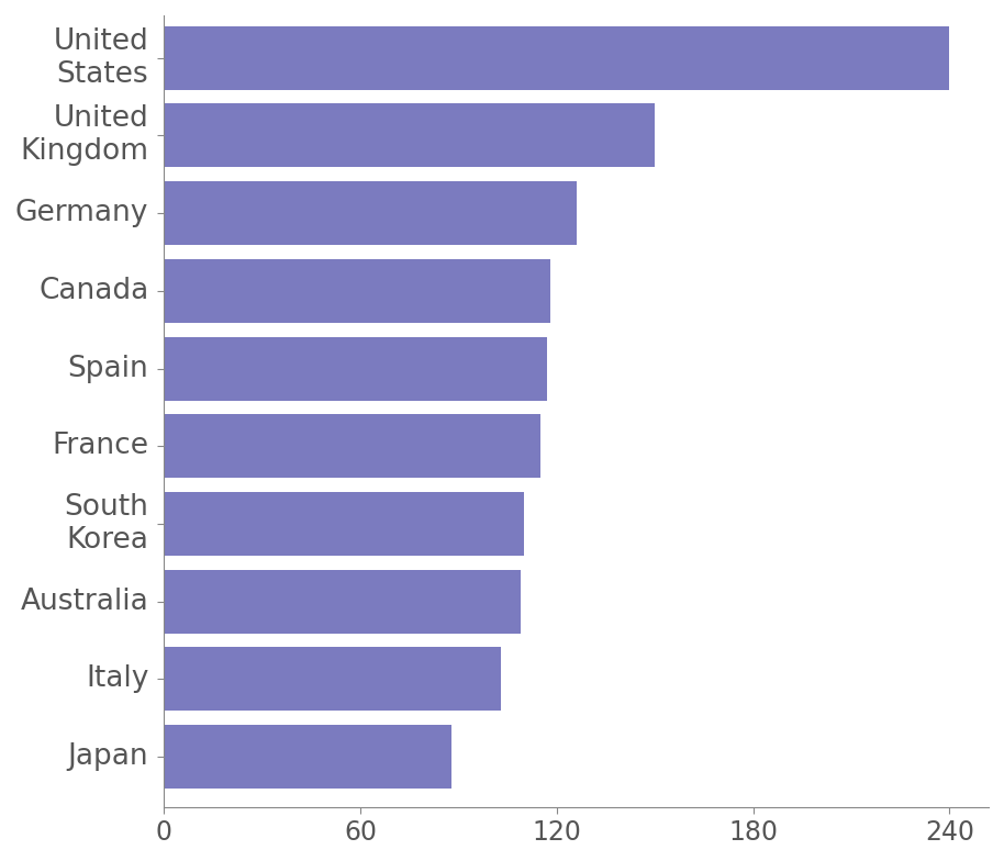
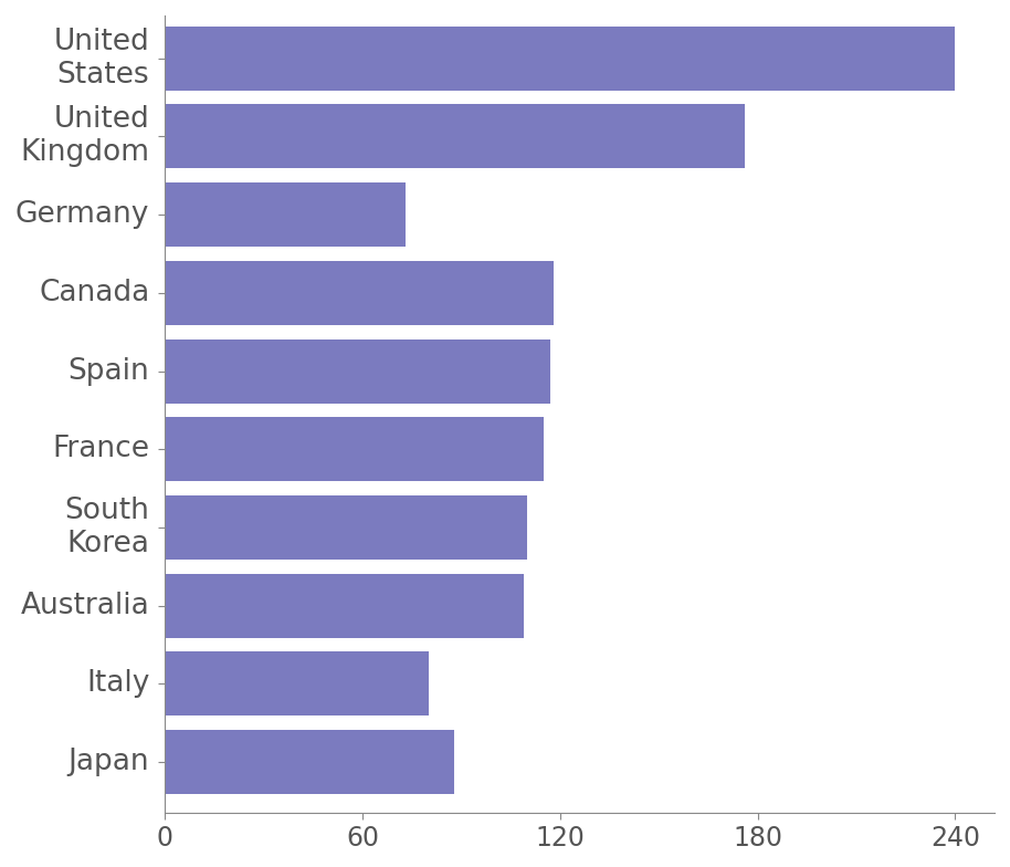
United Kingdom: 150 -> 176
Germany: 126 -> 73
Italy: 103 -> 80
